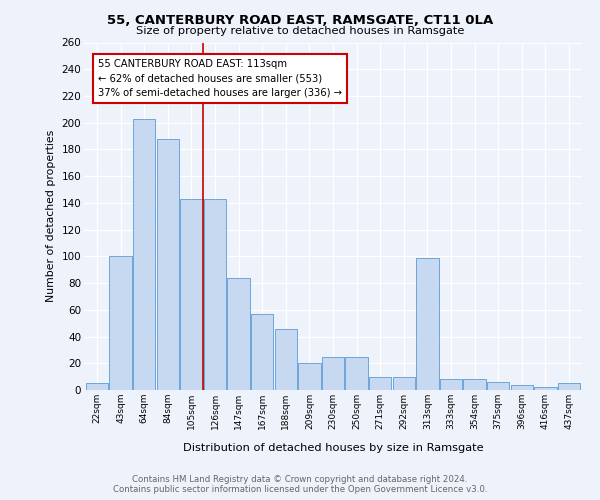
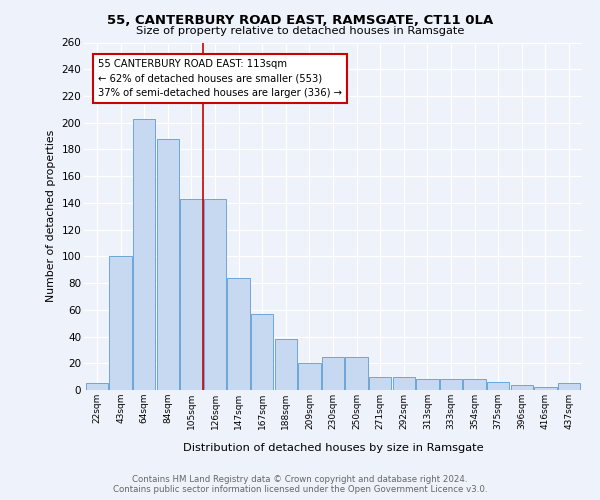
188sqm: 46 -> 38
313sqm: 99 -> 8
